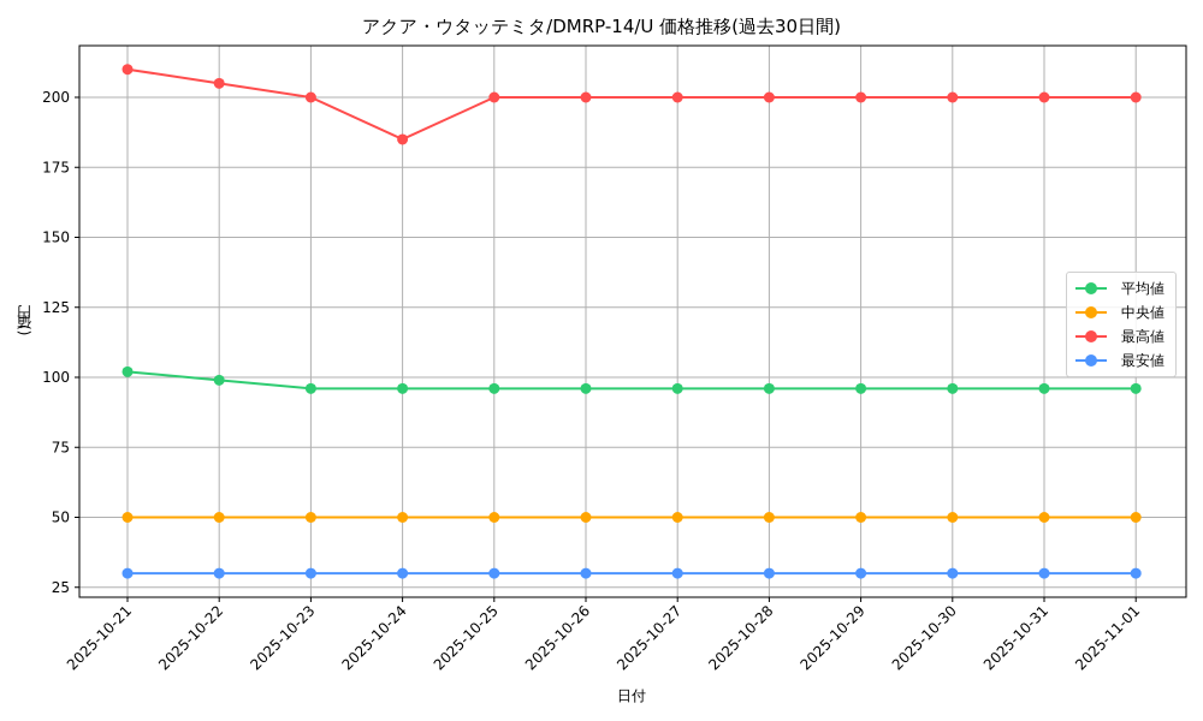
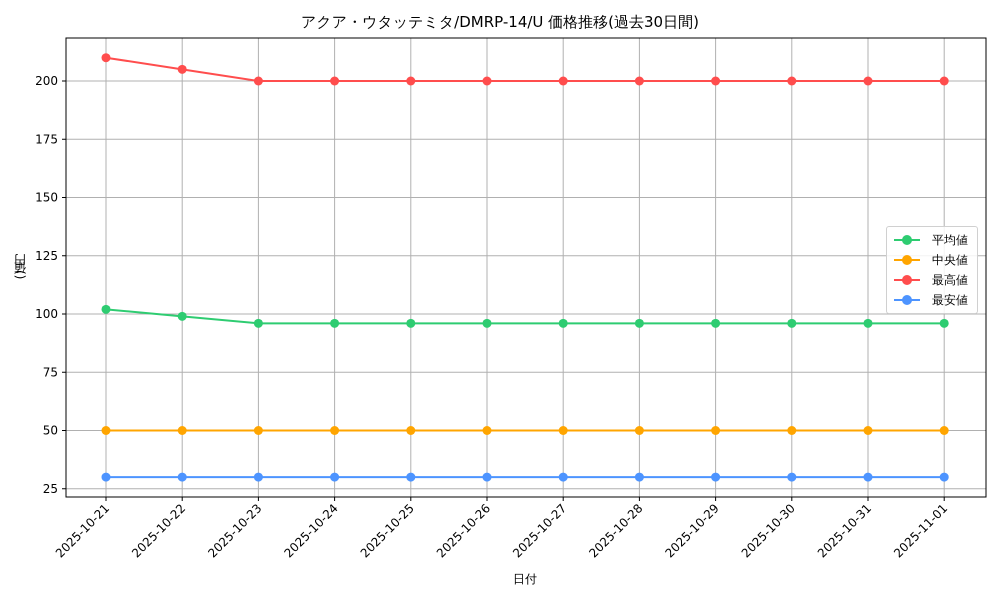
最高値/2025-10-24: 185 -> 200
